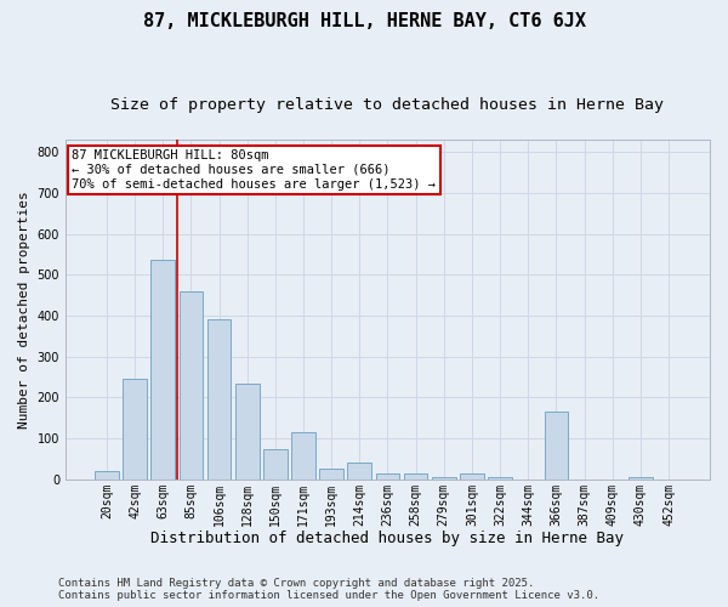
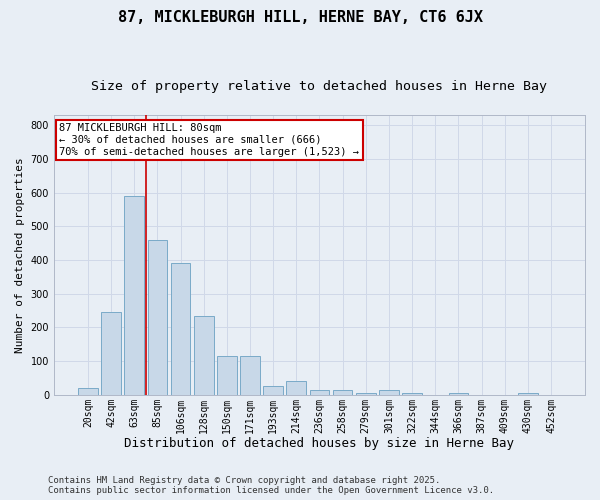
63sqm: 535 -> 590
150sqm: 75 -> 115
366sqm: 165 -> 5
